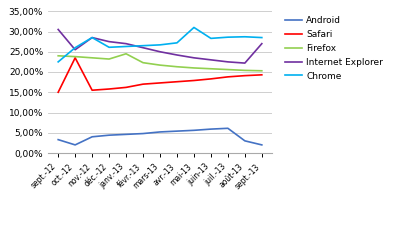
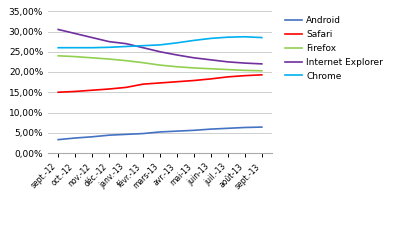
Chrome/sept.-12: 22,5% -> 26,0%
Android/oct.-12: 2,0% -> 3,7%
Safari/oct.-12: 23,5% -> 15,2%
Internet Explorer/oct.-12: 25,5% -> 29,5%
Chrome/nov.-12: 28,5% -> 26,0%
Firefox/janv.-13: 24,5% -> 22,8%
Chrome/mai-13: 31,0% -> 27,8%
Android/août-13: 3,0% -> 6,3%
Android/sept.-13: 2,0% -> 6,4%
Internet Explorer/sept.-13: 27,0% -> 22,0%
